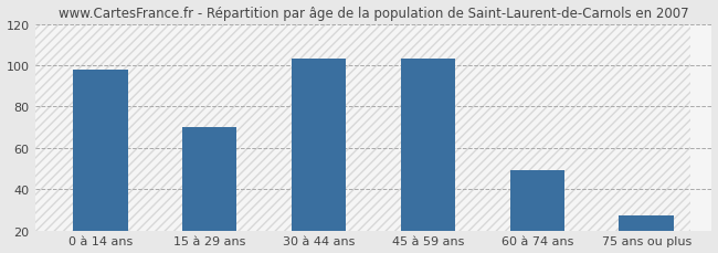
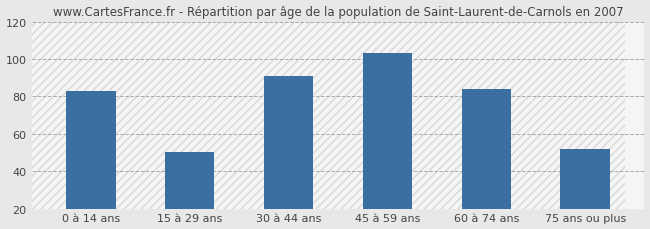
0 à 14 ans: 98 -> 83
15 à 29 ans: 70 -> 50
30 à 44 ans: 103 -> 91
60 à 74 ans: 49 -> 84
75 ans ou plus: 27 -> 52
